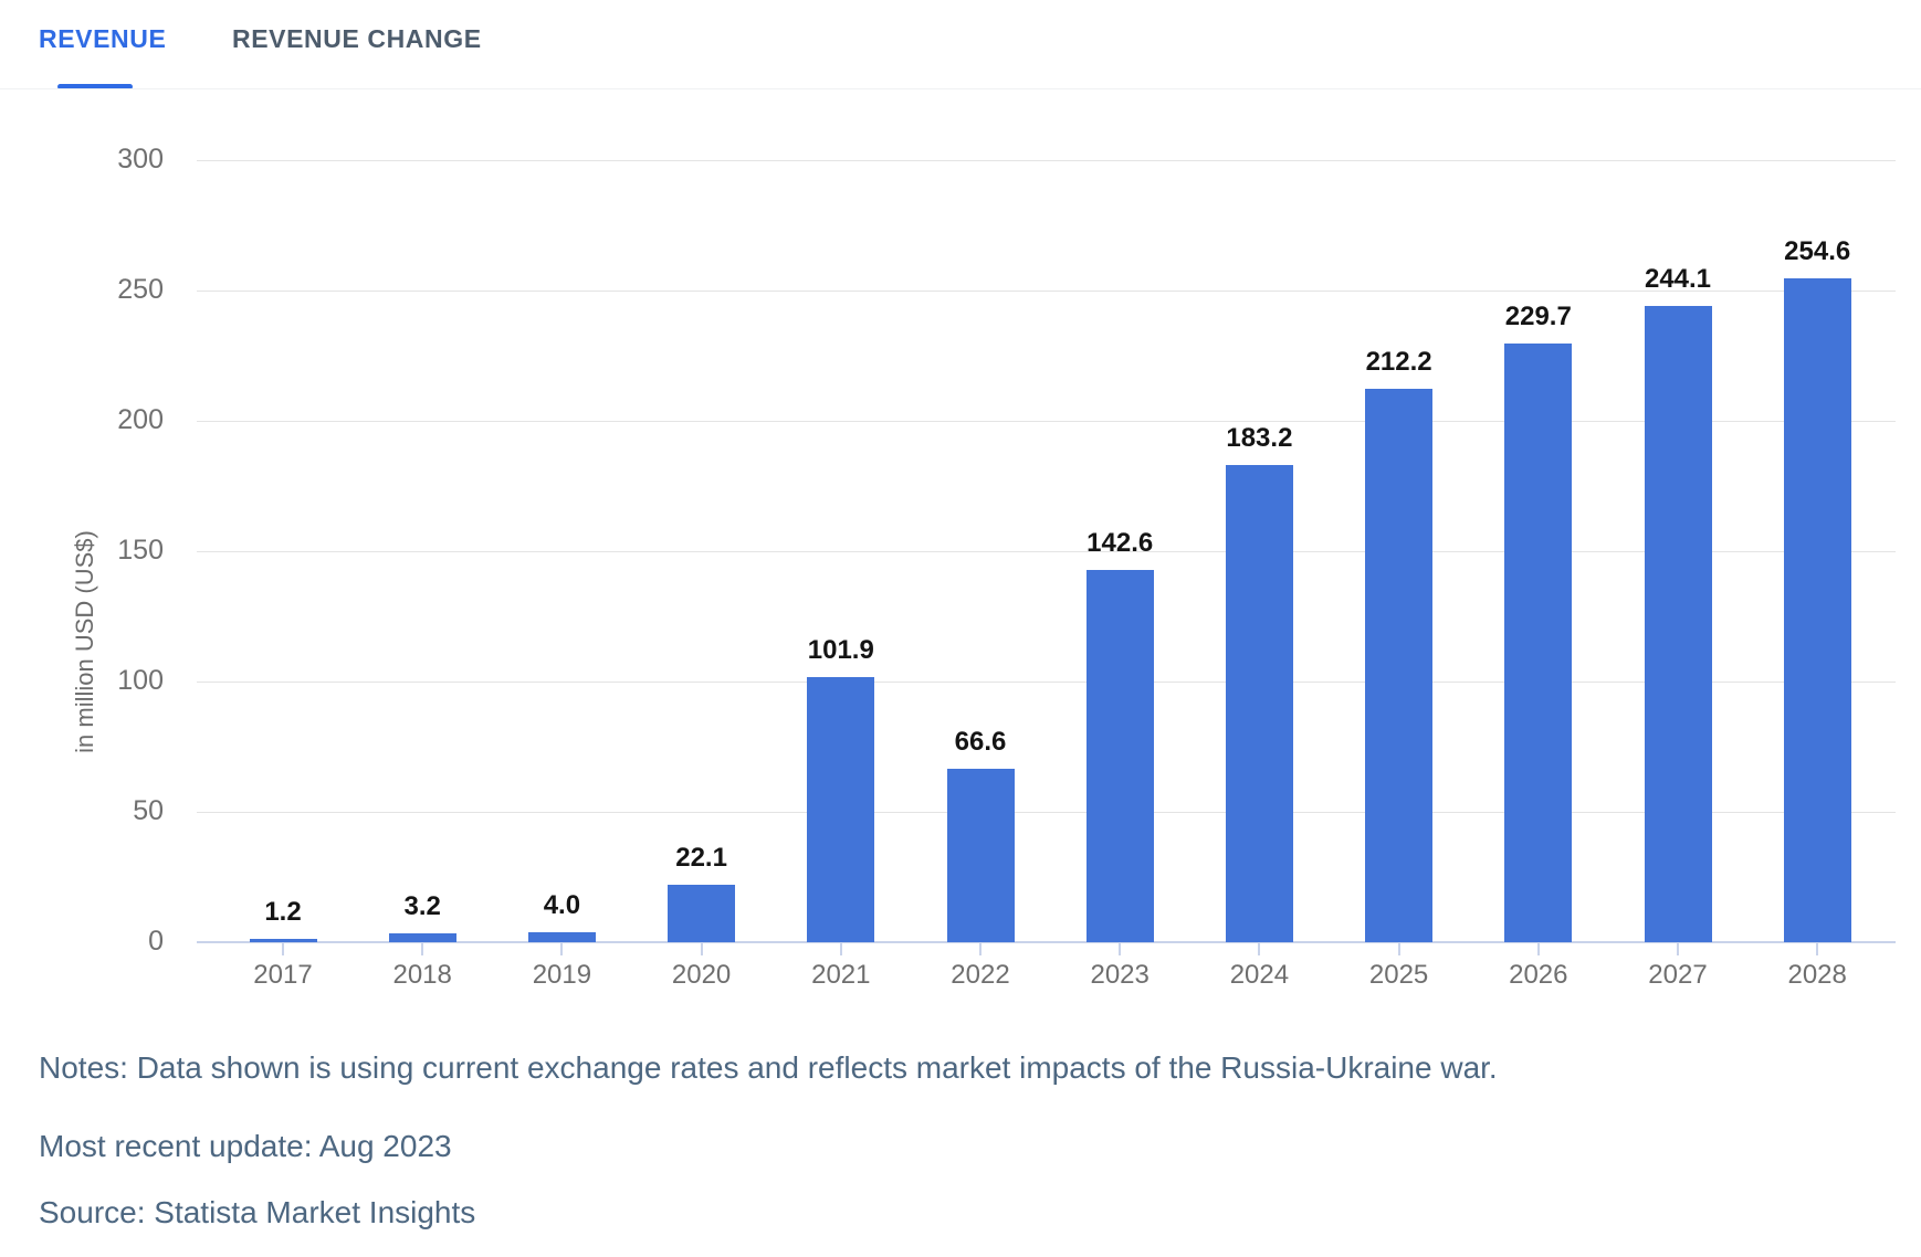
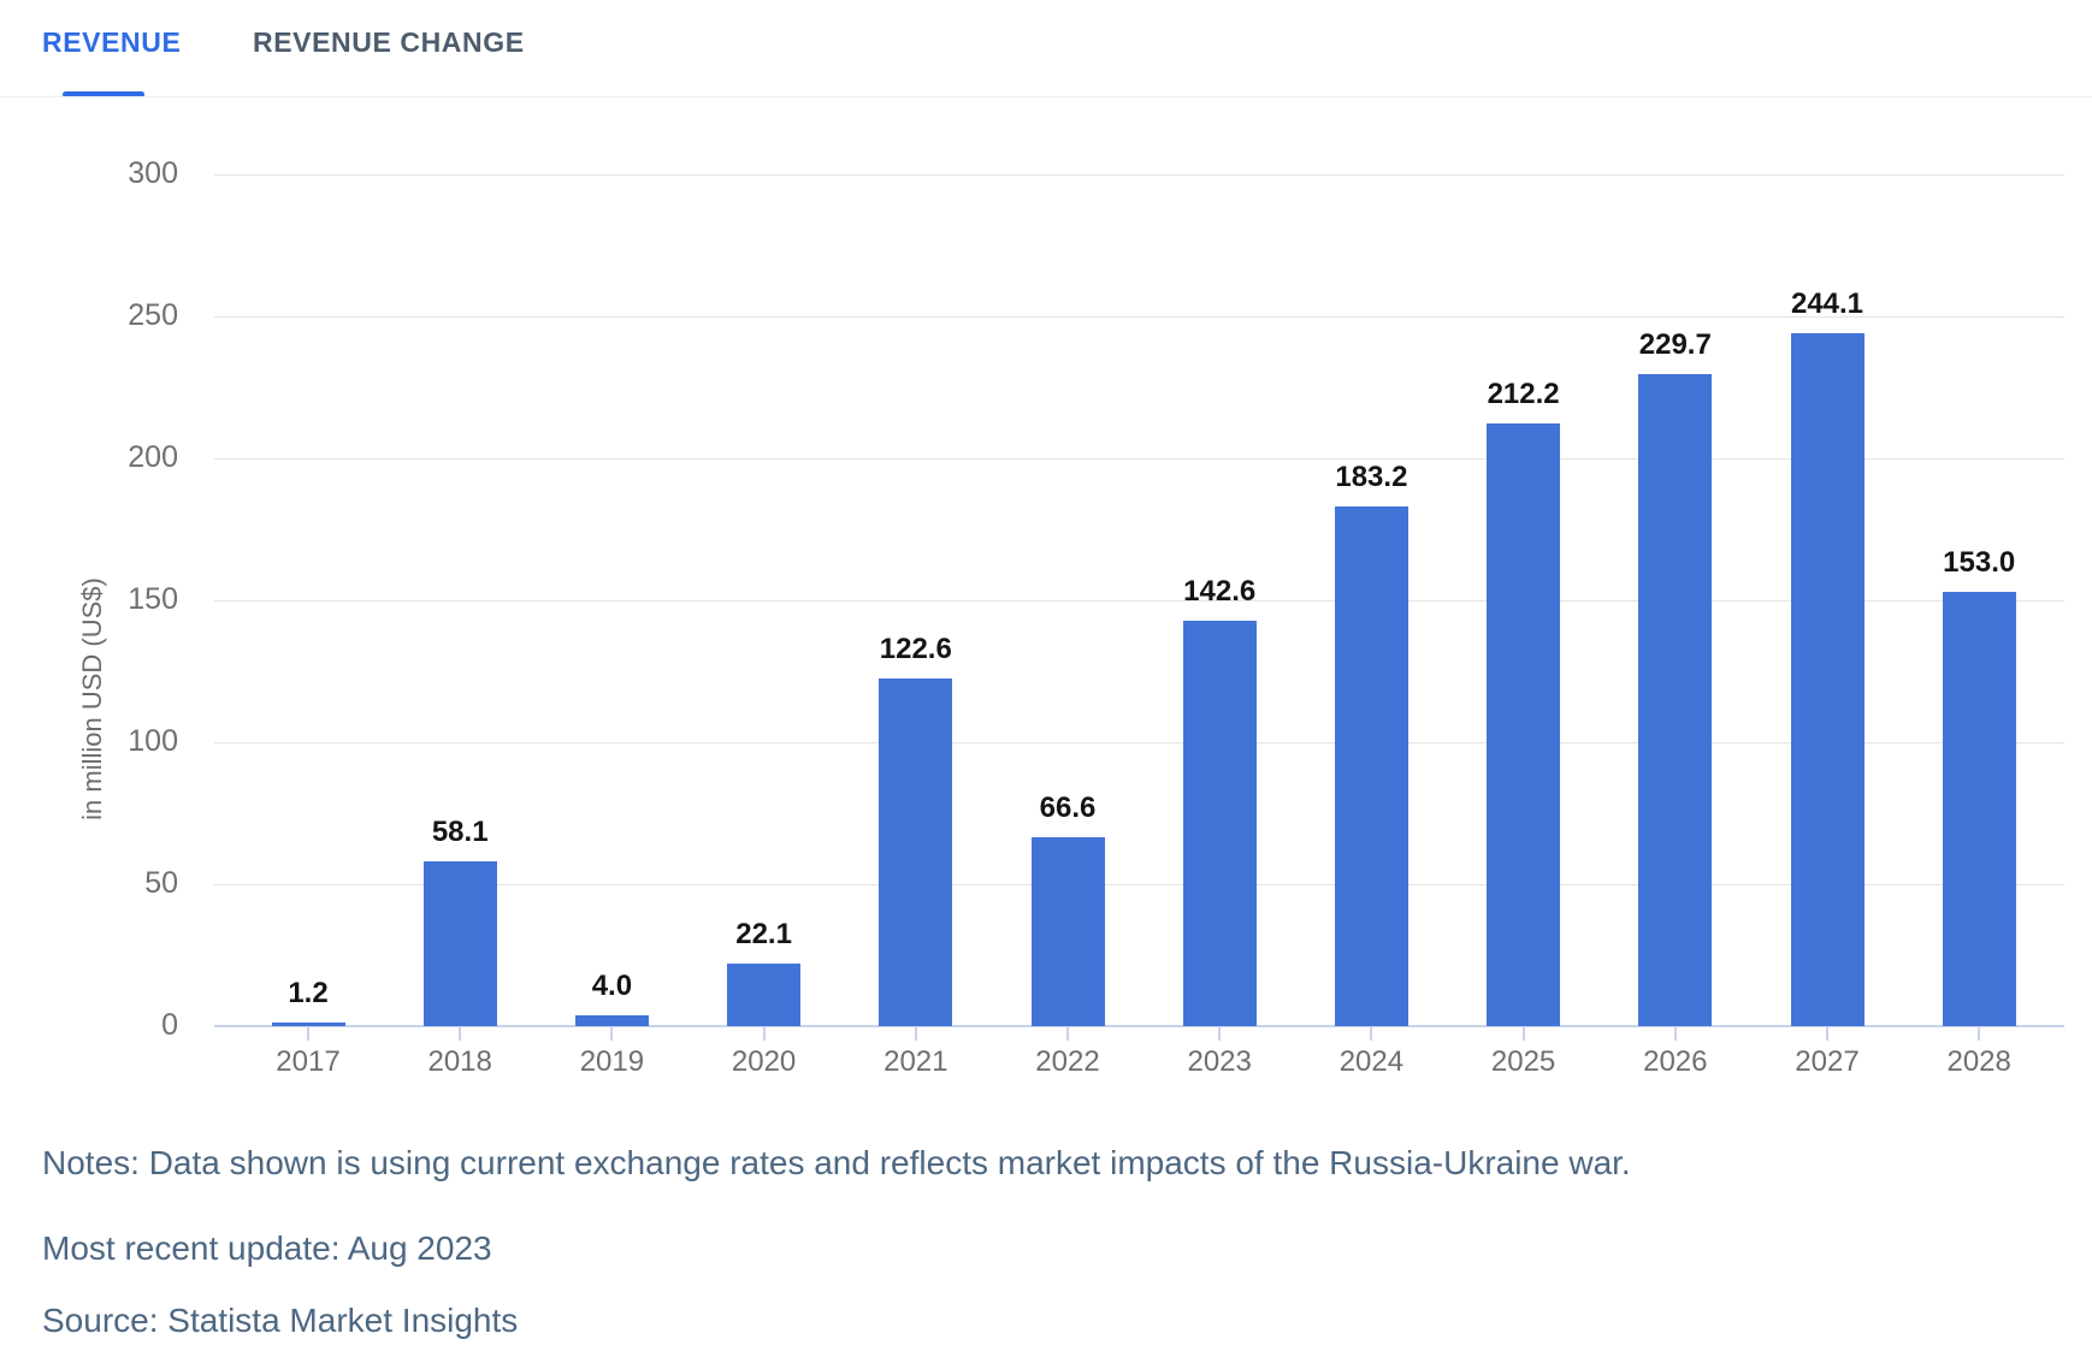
2018: 3.2 -> 58.1
2021: 101.9 -> 122.6
2028: 254.6 -> 153.0
